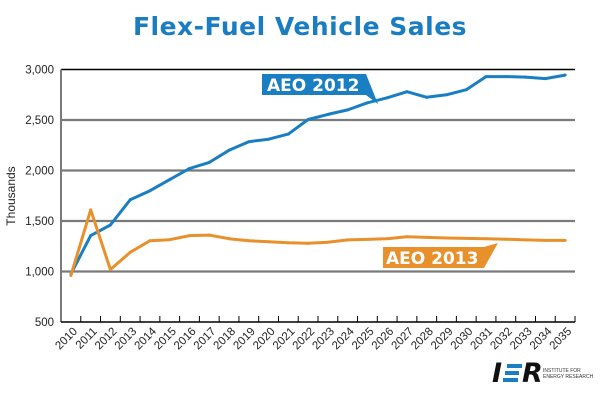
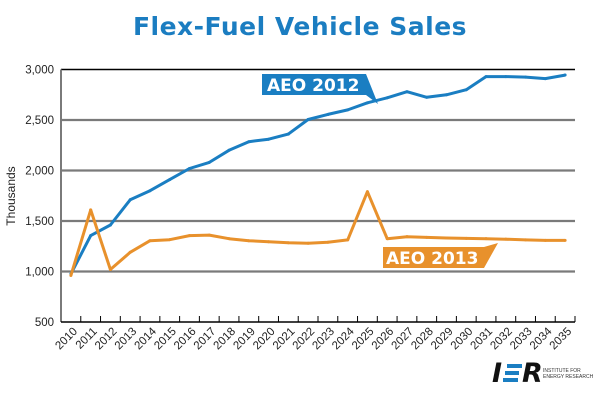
AEO 2013/2025: 1320 -> 1790
